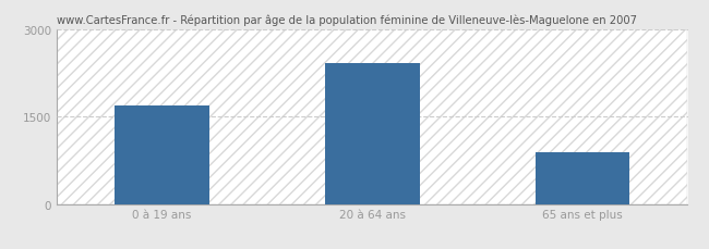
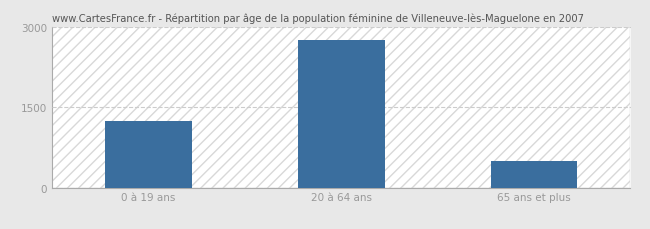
0 à 19 ans: 1680 -> 1250
20 à 64 ans: 2420 -> 2750
65 ans et plus: 880 -> 500
